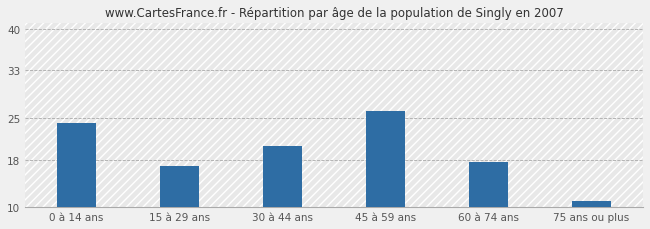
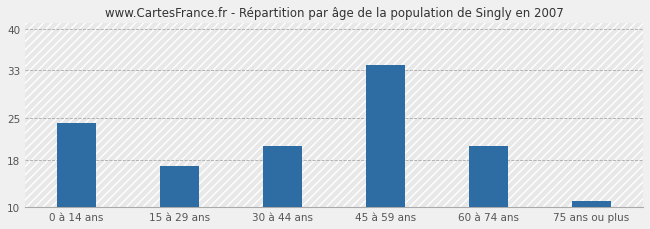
45 à 59 ans: 26.2 -> 33.9
60 à 74 ans: 17.6 -> 20.3
